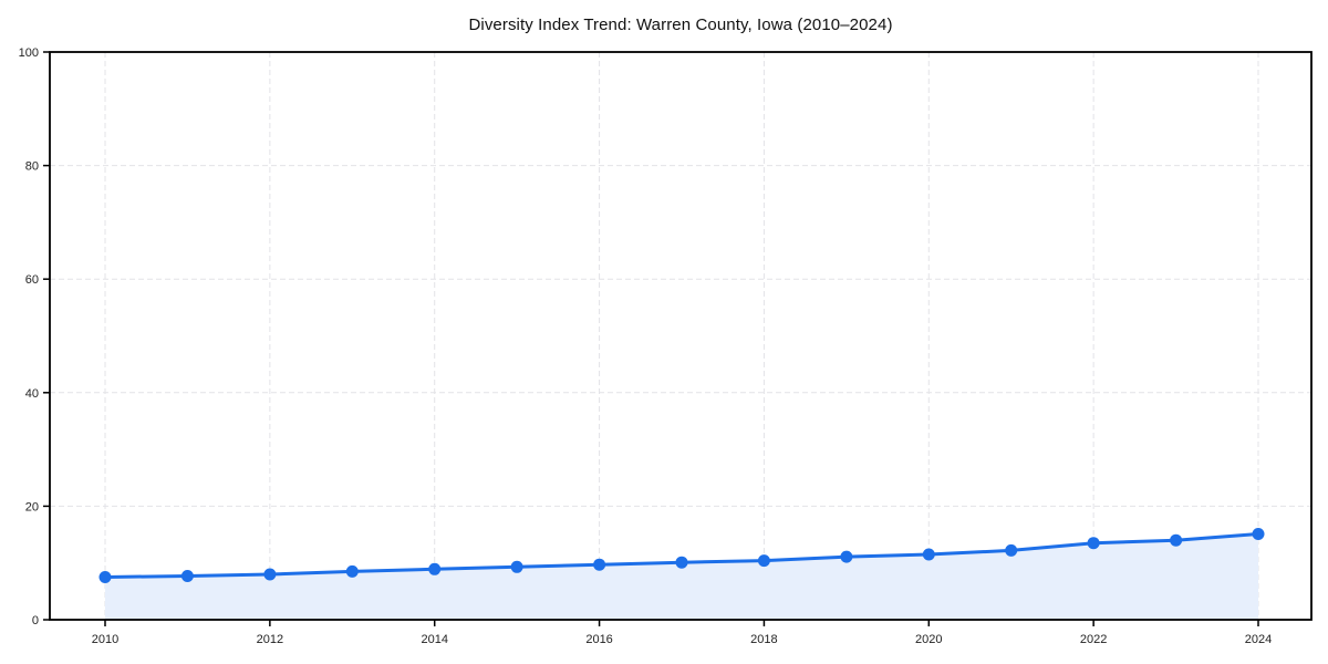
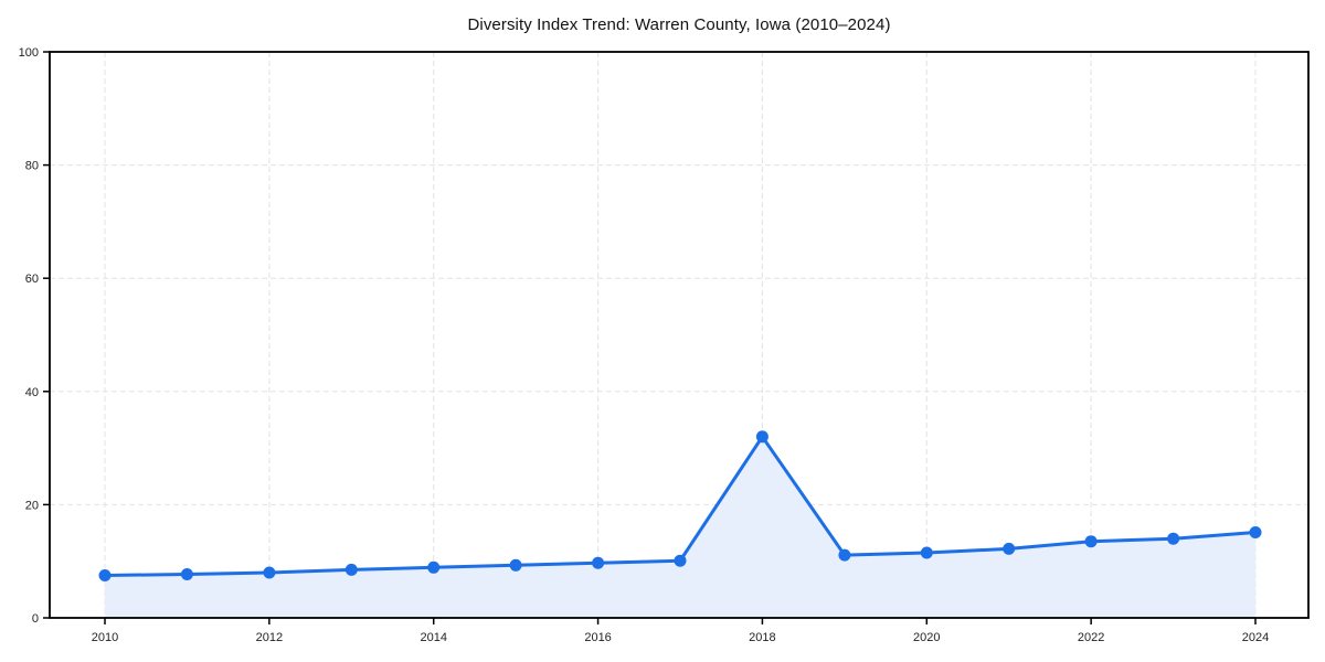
2018: 10 -> 32
